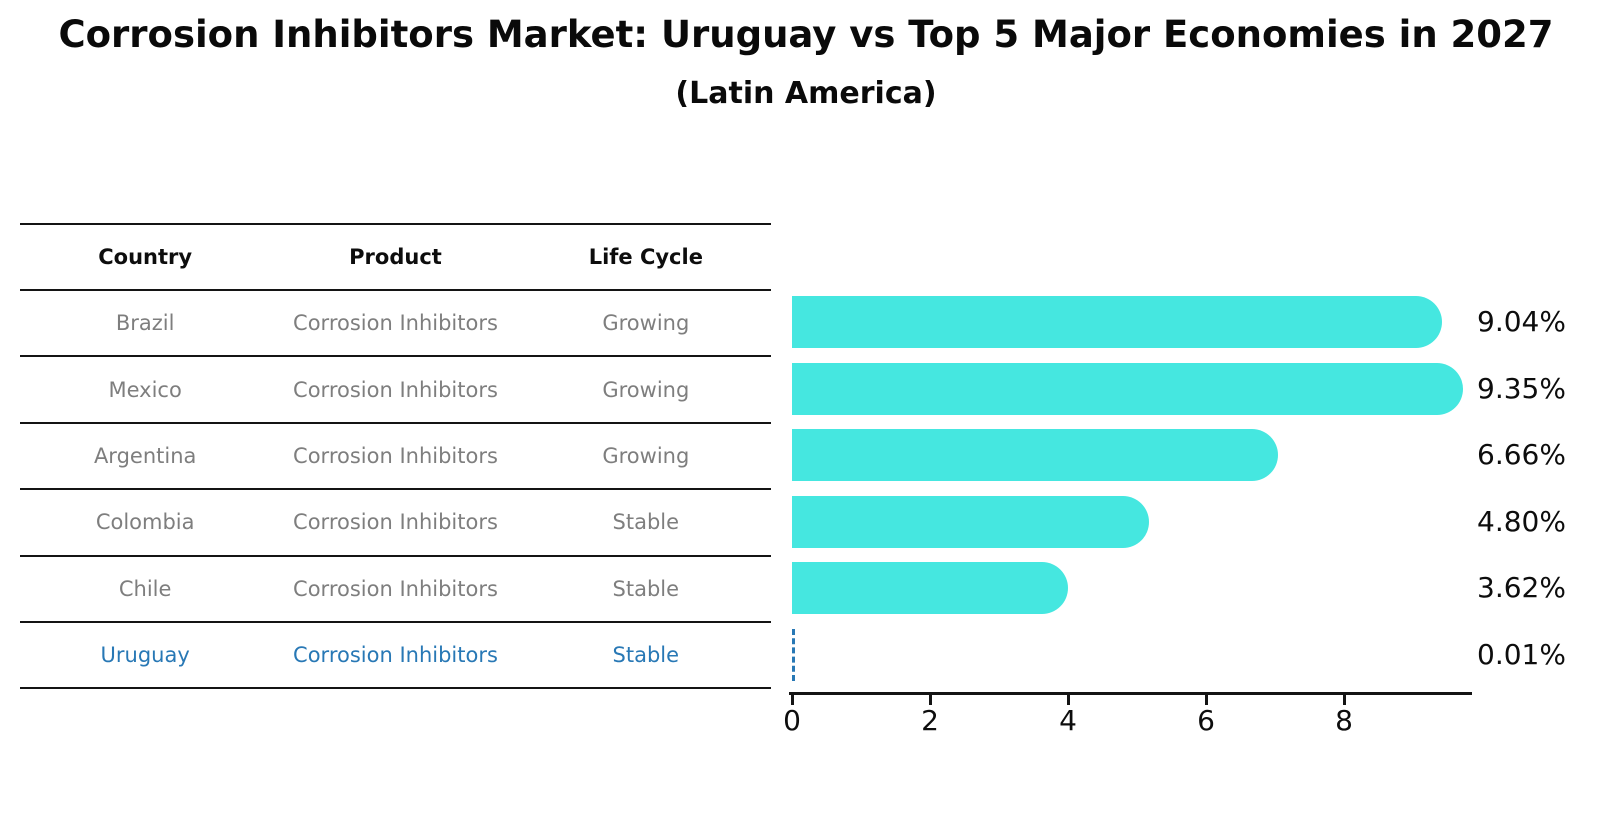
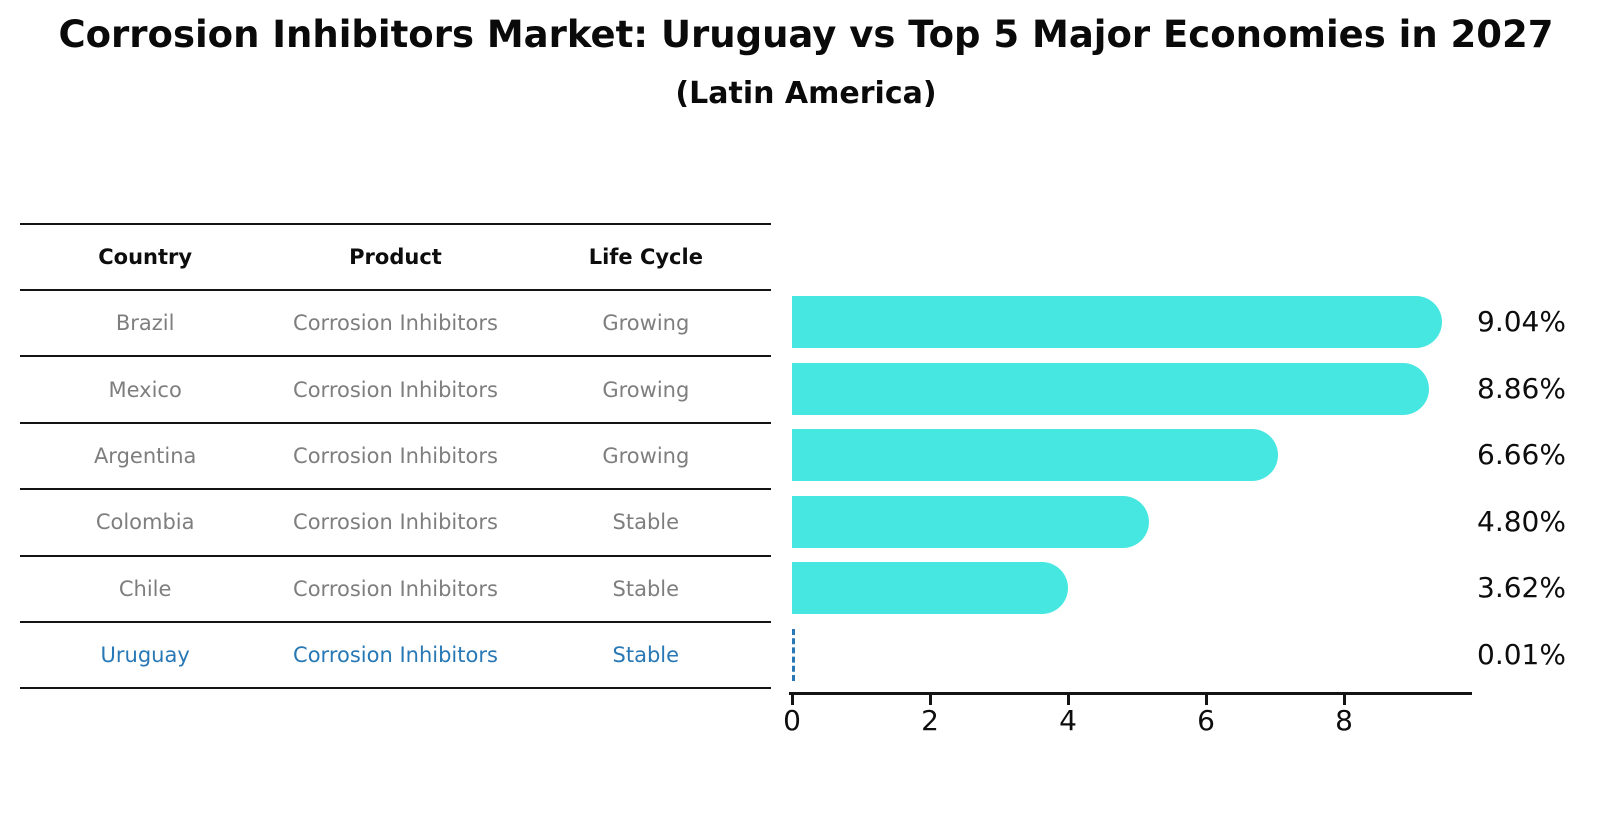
Mexico: 9.35% -> 8.86%
